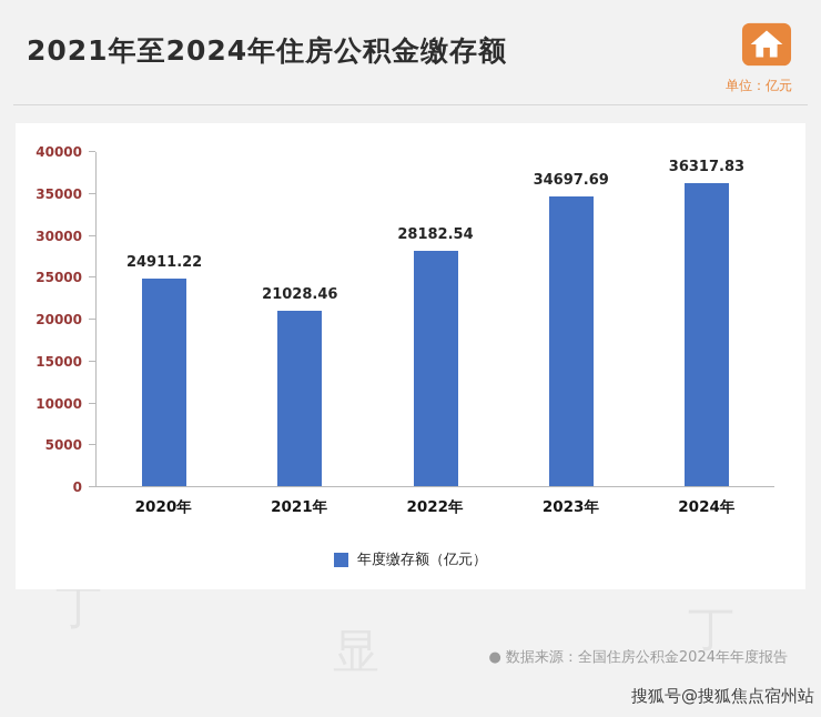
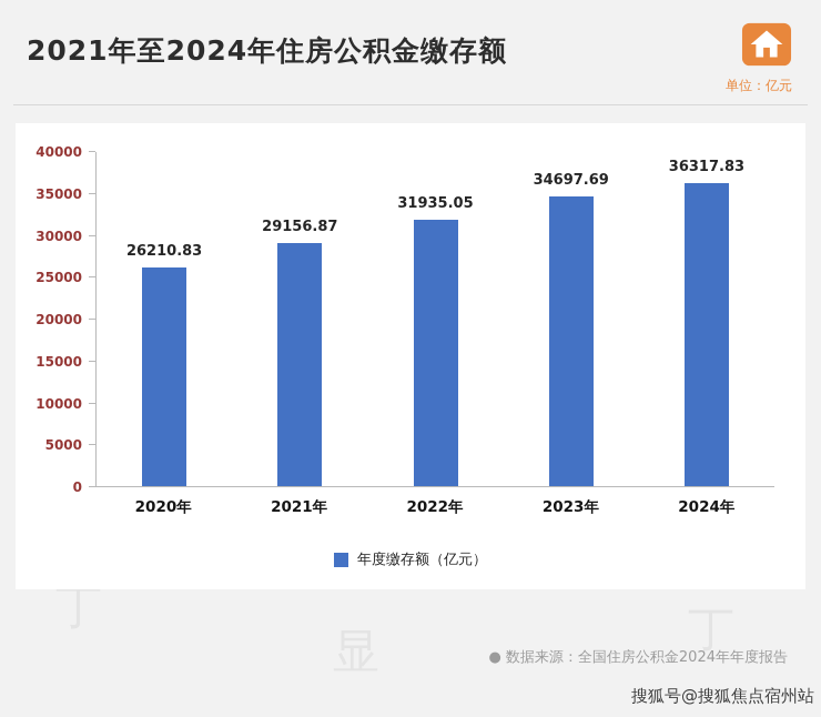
2020年: 24911.22 -> 26210.83
2021年: 21028.46 -> 29156.87
2022年: 28182.54 -> 31935.05
